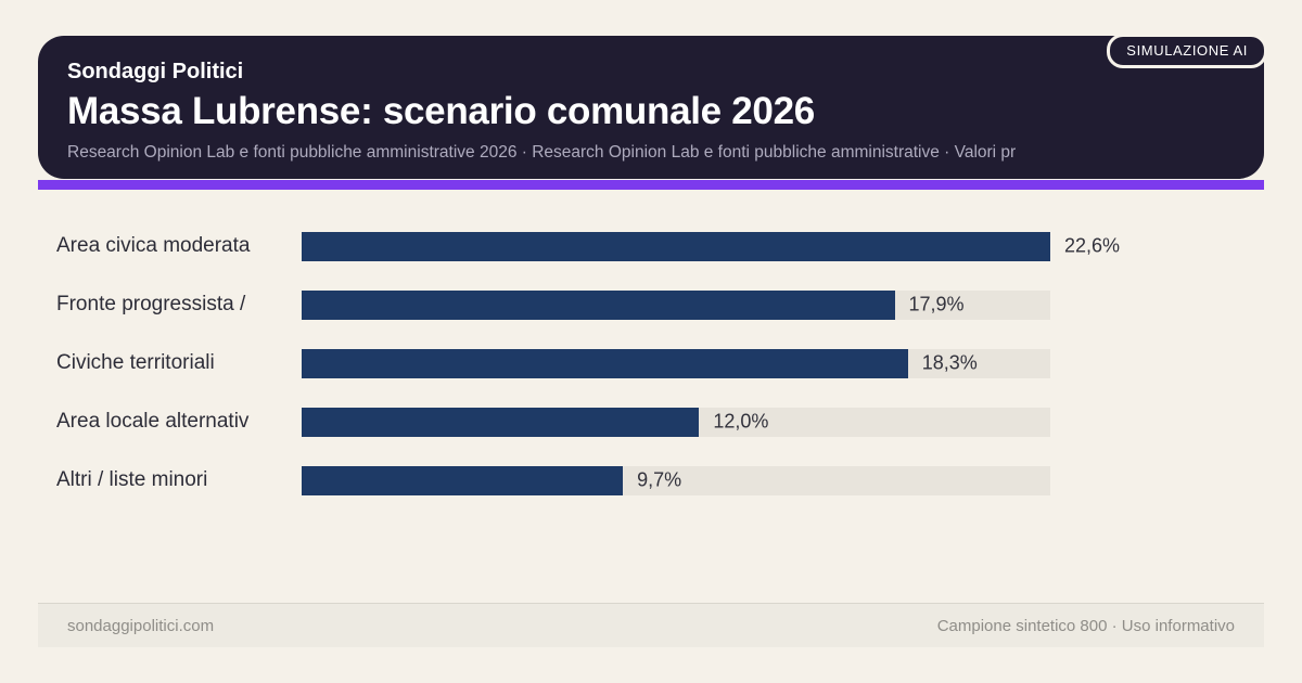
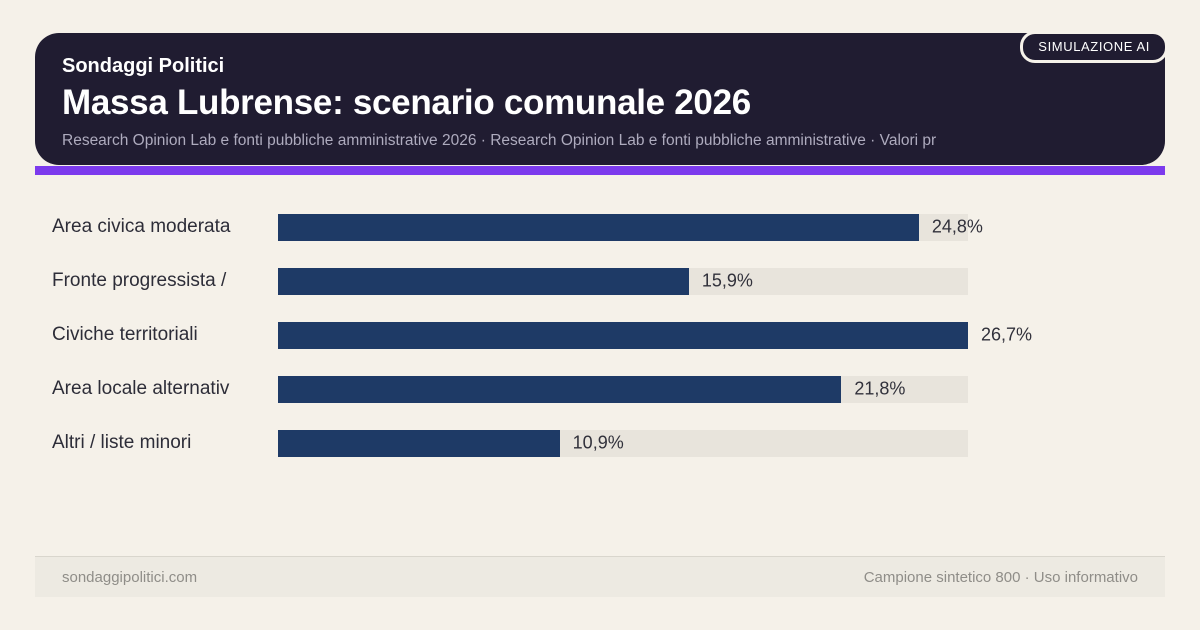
Area civica moderata: 22,6% -> 24,8%
Fronte progressista /: 17,9% -> 15,9%
Civiche territoriali: 18,3% -> 26,7%
Area locale alternativ: 12,0% -> 21,8%
Altri / liste minori: 9,7% -> 10,9%
